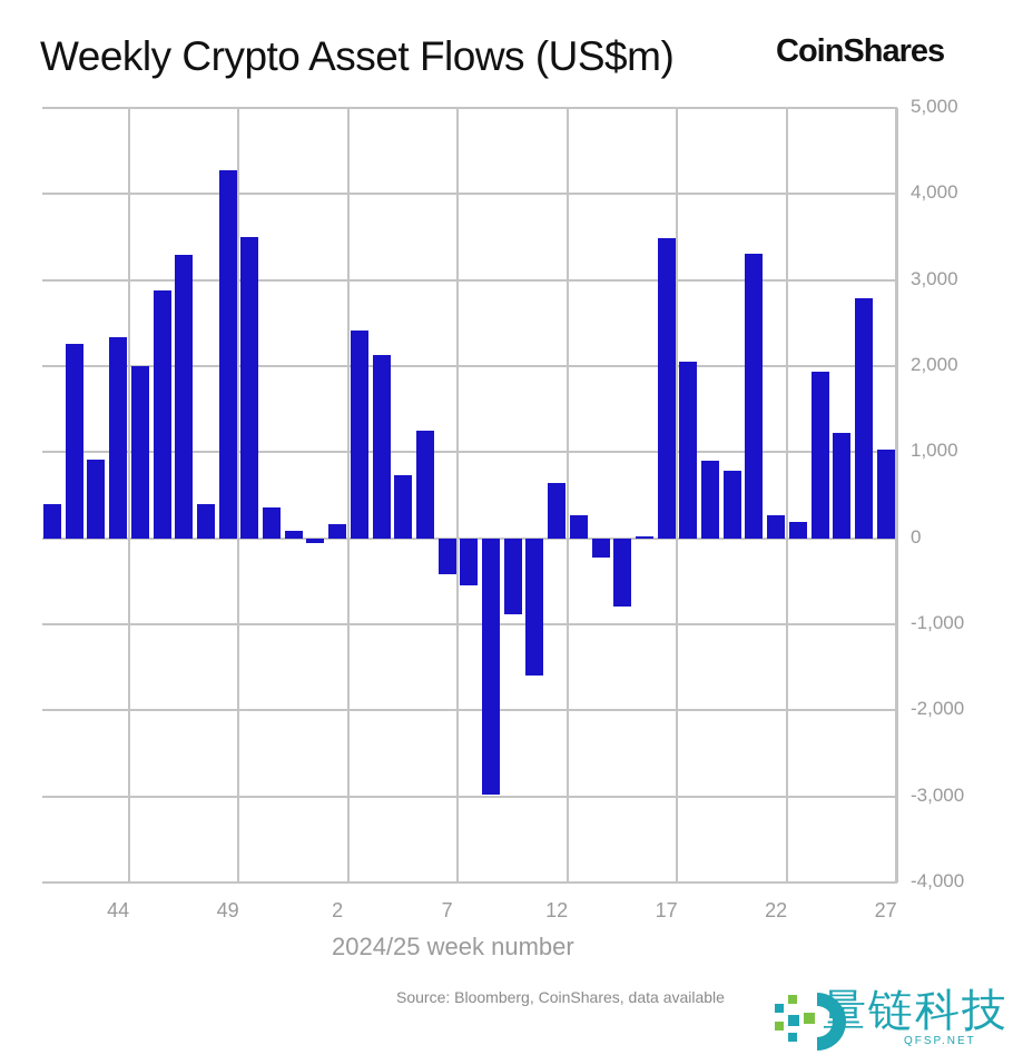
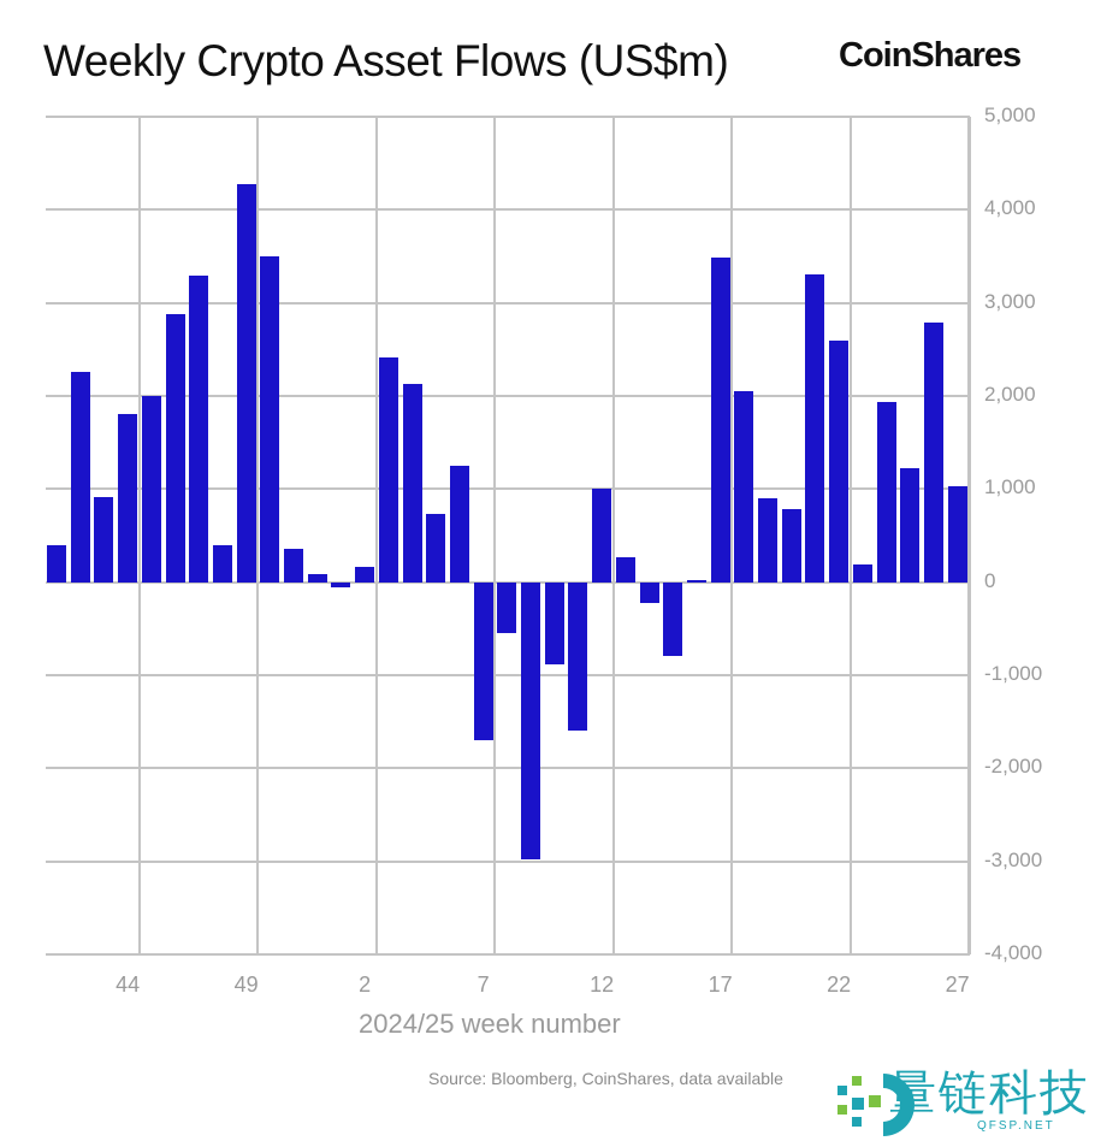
44: 2300 -> 1800
7: -400 -> -1700
12: 600 -> 1000
22: 300 -> 2600
